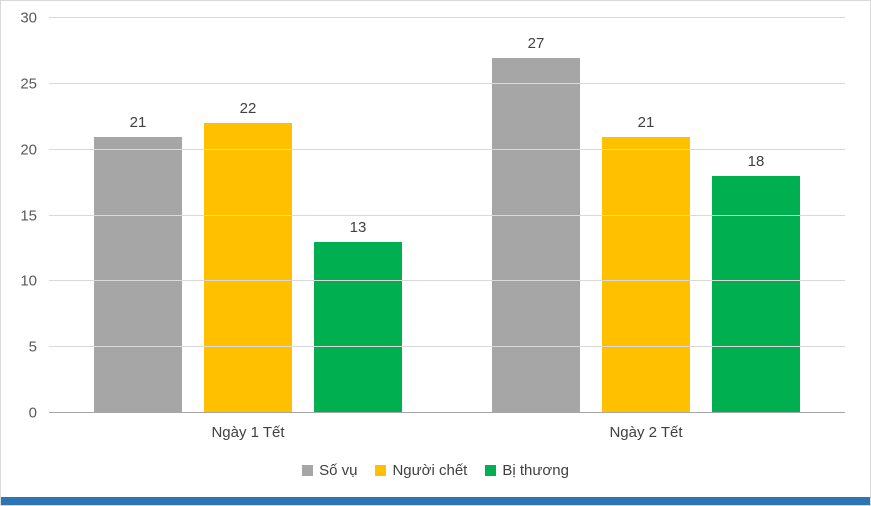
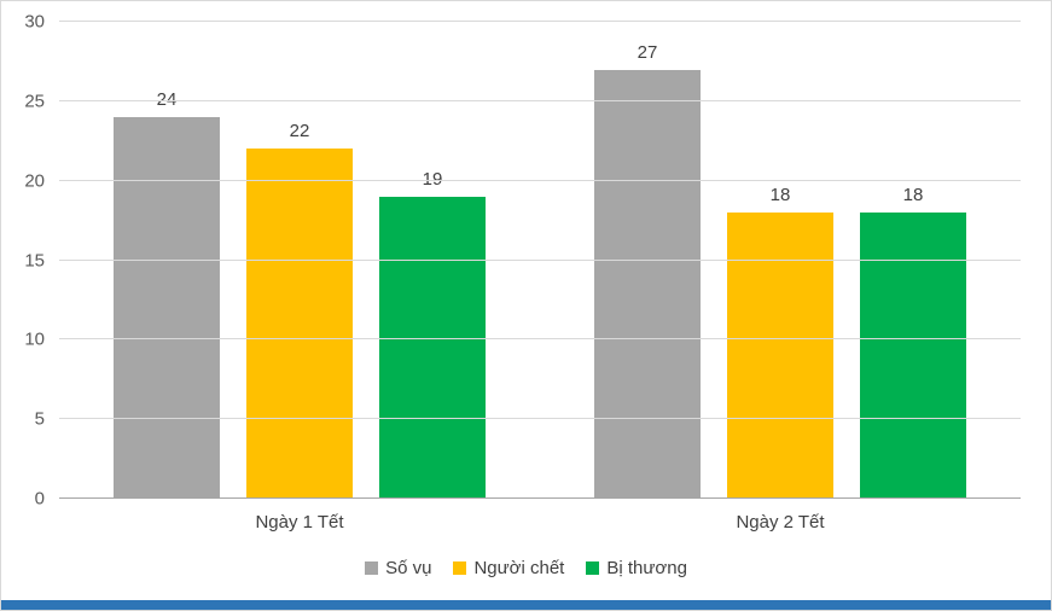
Số vụ/Ngày 1 Tết: 21 -> 24
Bị thương/Ngày 1 Tết: 13 -> 19
Người chết/Ngày 2 Tết: 21 -> 18
